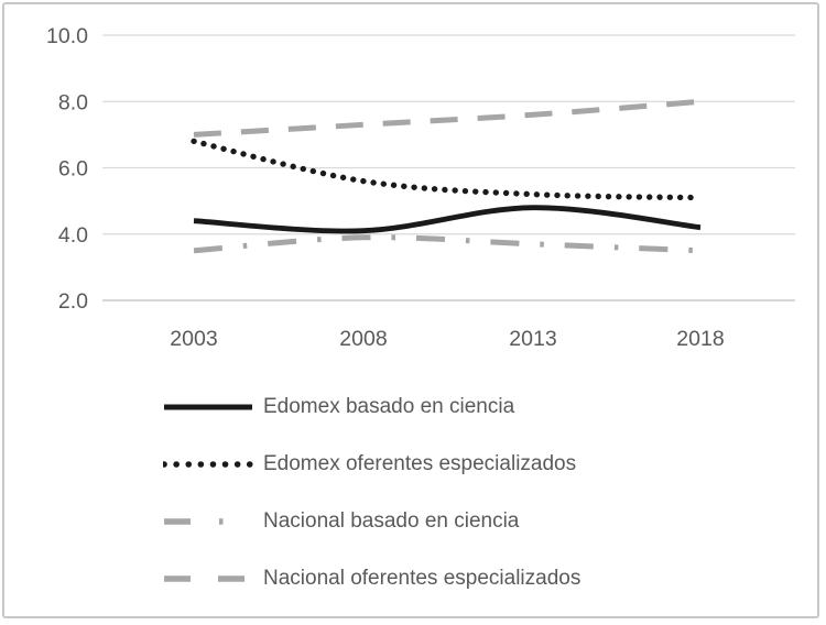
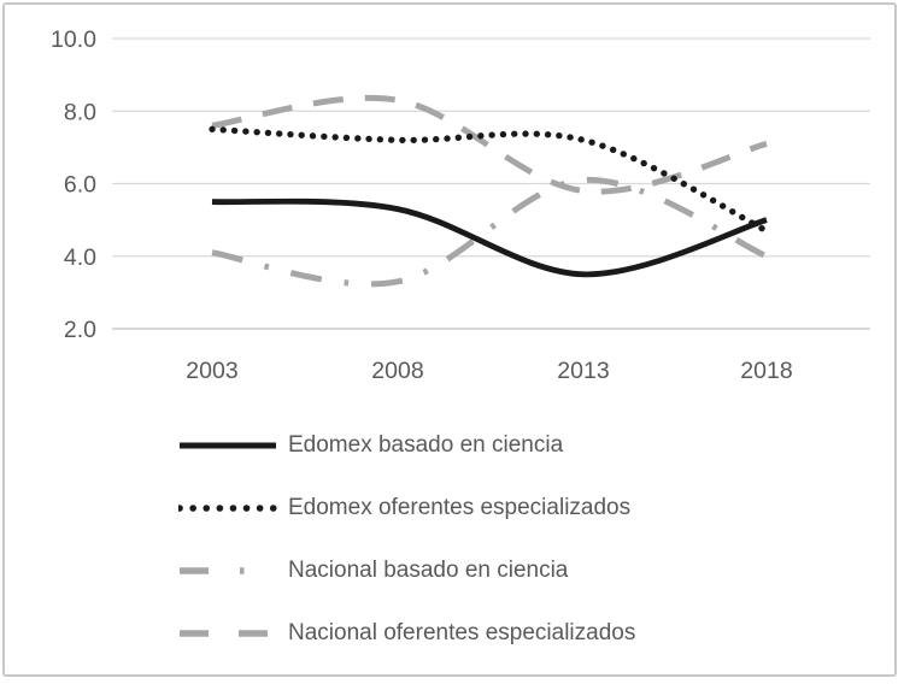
Edomex basado en ciencia/2003: 4.4 -> 5.5
Edomex oferentes especializados/2003: 6.8 -> 7.5
Nacional basado en ciencia/2003: 3.5 -> 4.1
Nacional oferentes especializados/2003: 7.0 -> 7.6
Edomex basado en ciencia/2008: 4.1 -> 5.3
Edomex oferentes especializados/2008: 5.6 -> 7.2
Nacional basado en ciencia/2008: 3.9 -> 3.3
Nacional oferentes especializados/2008: 7.3 -> 8.3
Edomex basado en ciencia/2013: 4.8 -> 3.5
Edomex oferentes especializados/2013: 5.2 -> 7.2
Nacional basado en ciencia/2013: 3.7 -> 6.1
Nacional oferentes especializados/2013: 7.6 -> 5.8
Edomex basado en ciencia/2018: 4.2 -> 5.0
Edomex oferentes especializados/2018: 5.1 -> 4.7
Nacional basado en ciencia/2018: 3.5 -> 4.0
Nacional oferentes especializados/2018: 8.0 -> 7.1
